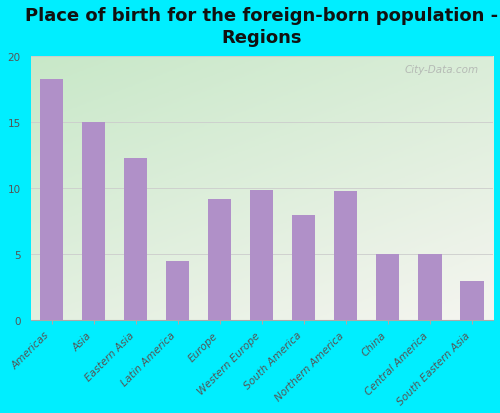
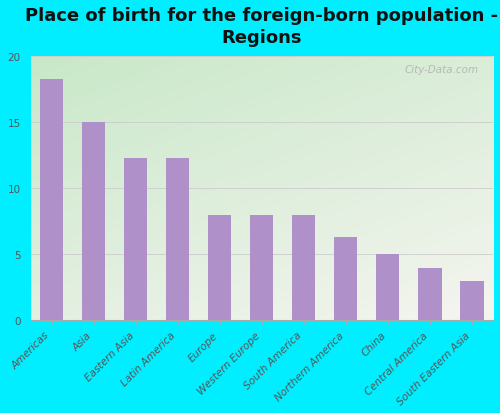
Latin America: 4.5 -> 12.3
Europe: 9.2 -> 8.0
Western Europe: 9.9 -> 8.0
Northern America: 9.8 -> 6.3
Central America: 5.0 -> 4.0
